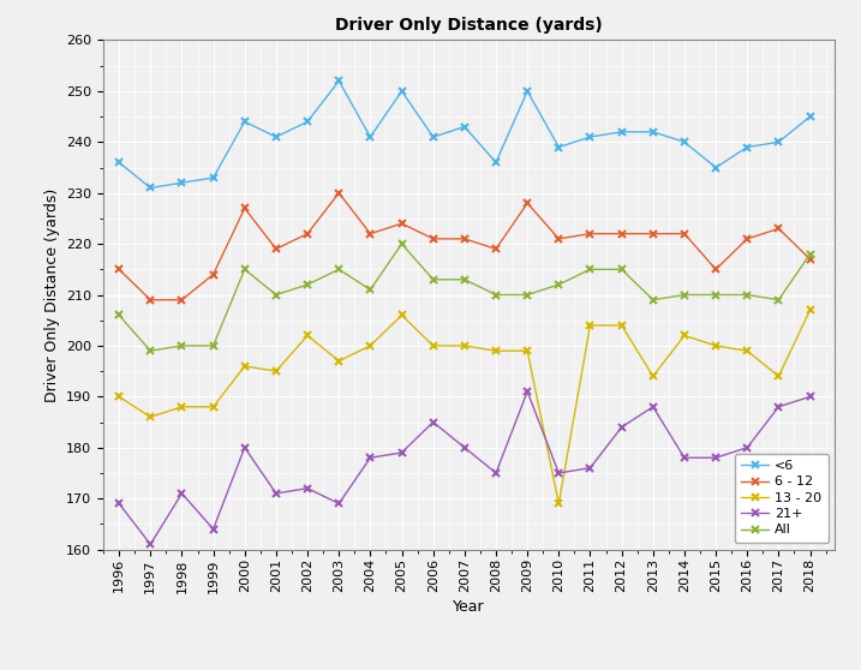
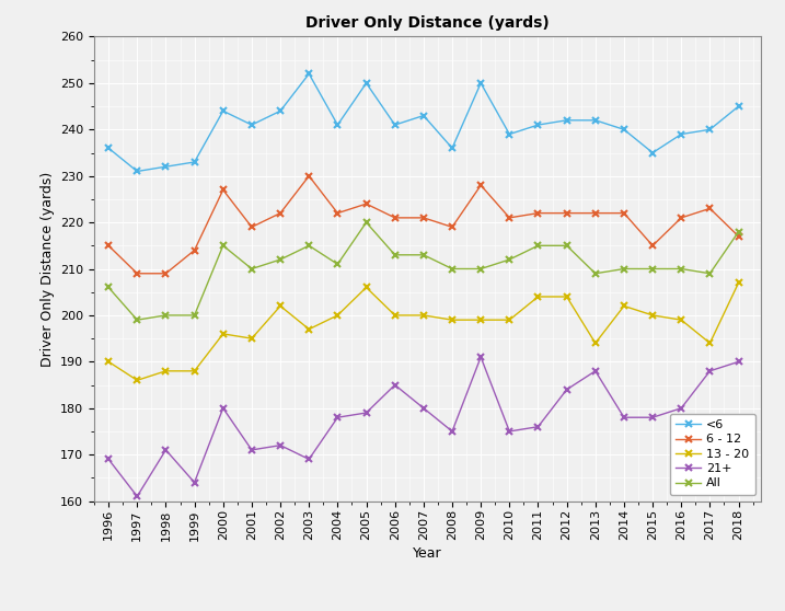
13 - 20/2010: 169 -> 199
